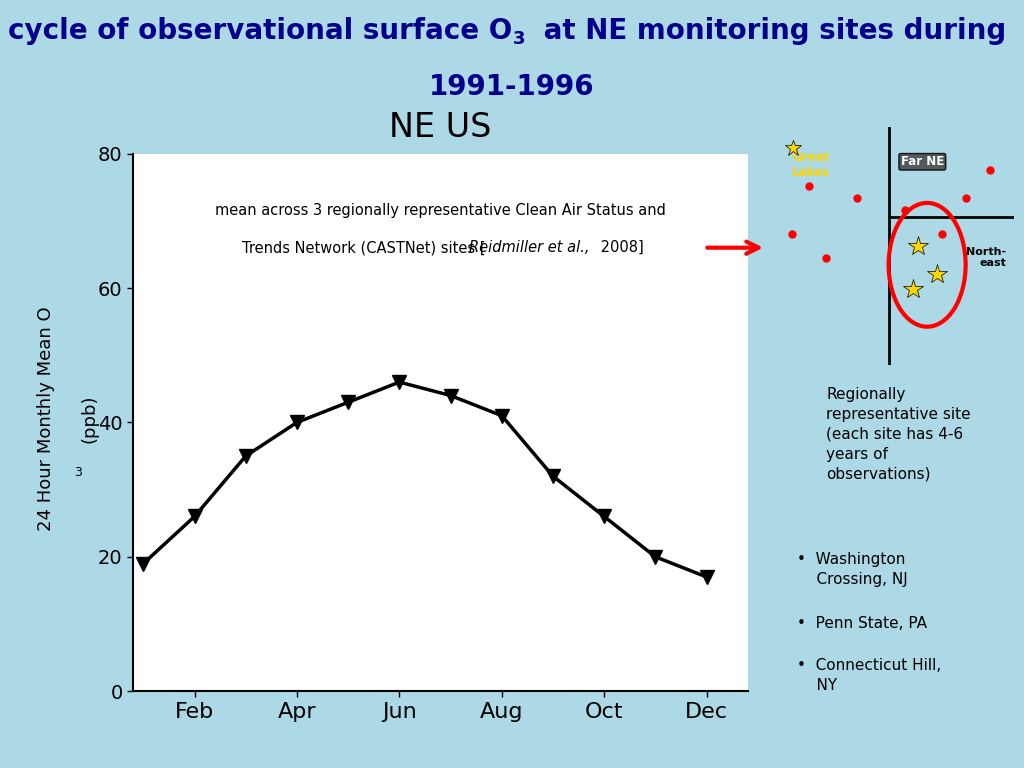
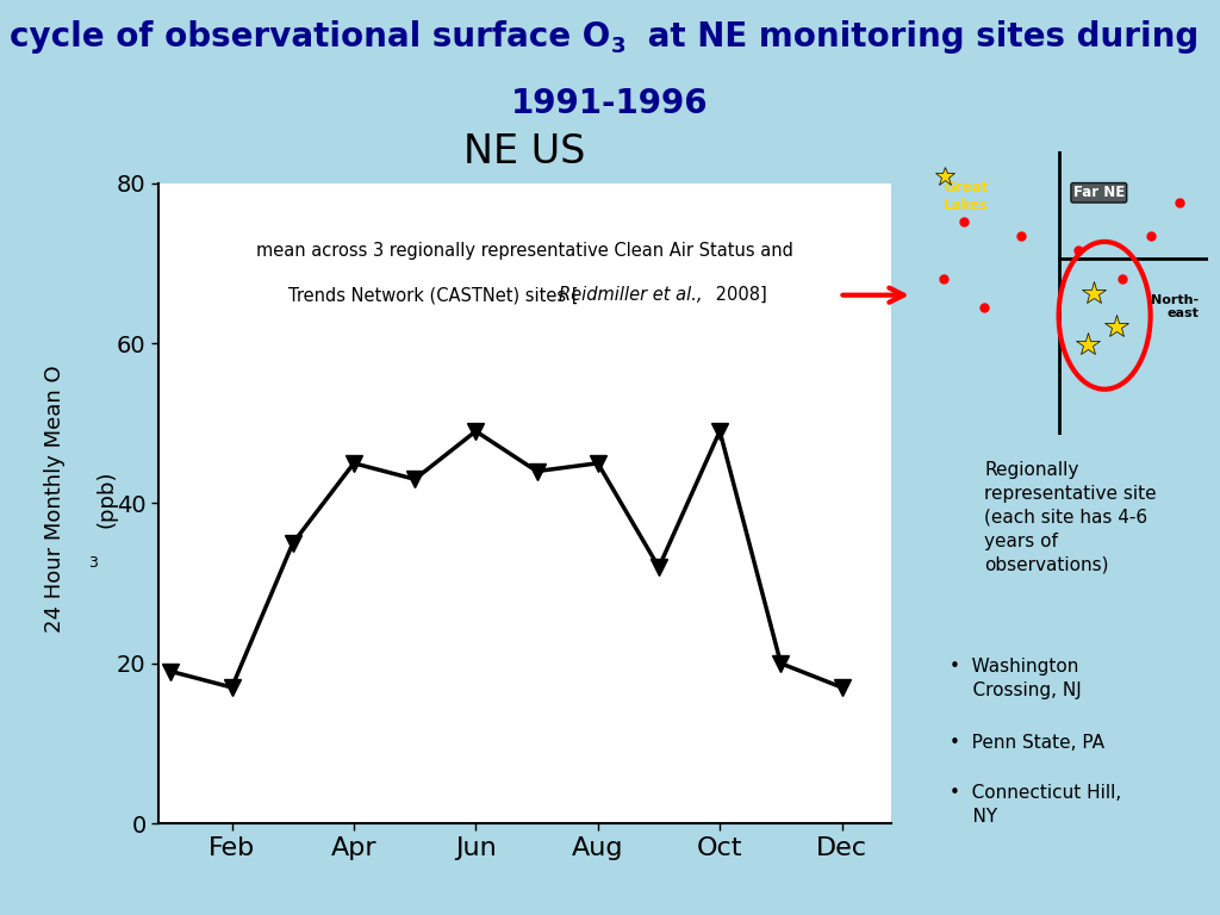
Feb: 26 -> 17
Apr: 40 -> 45
Jun: 46 -> 49
Aug: 41 -> 45
Oct: 26 -> 49
